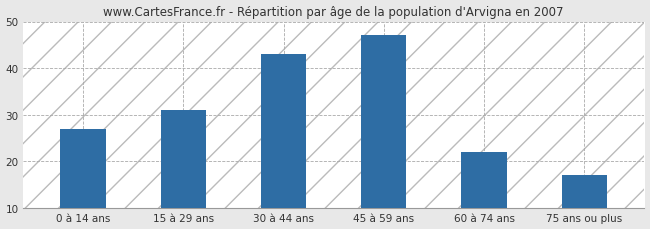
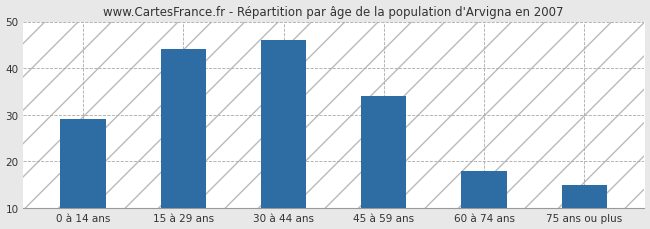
0 à 14 ans: 27 -> 29
15 à 29 ans: 31 -> 44
30 à 44 ans: 43 -> 46
45 à 59 ans: 47 -> 34
60 à 74 ans: 22 -> 18
75 ans ou plus: 17 -> 15
